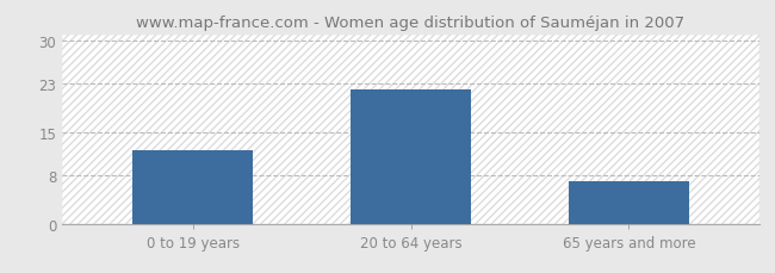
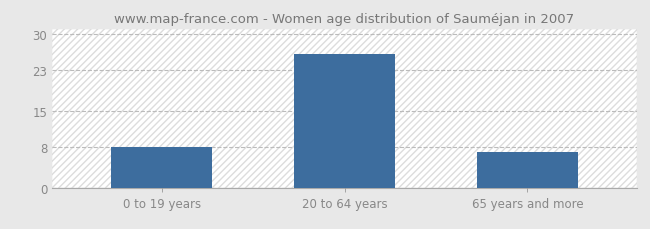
0 to 19 years: 12 -> 8
20 to 64 years: 22 -> 26
